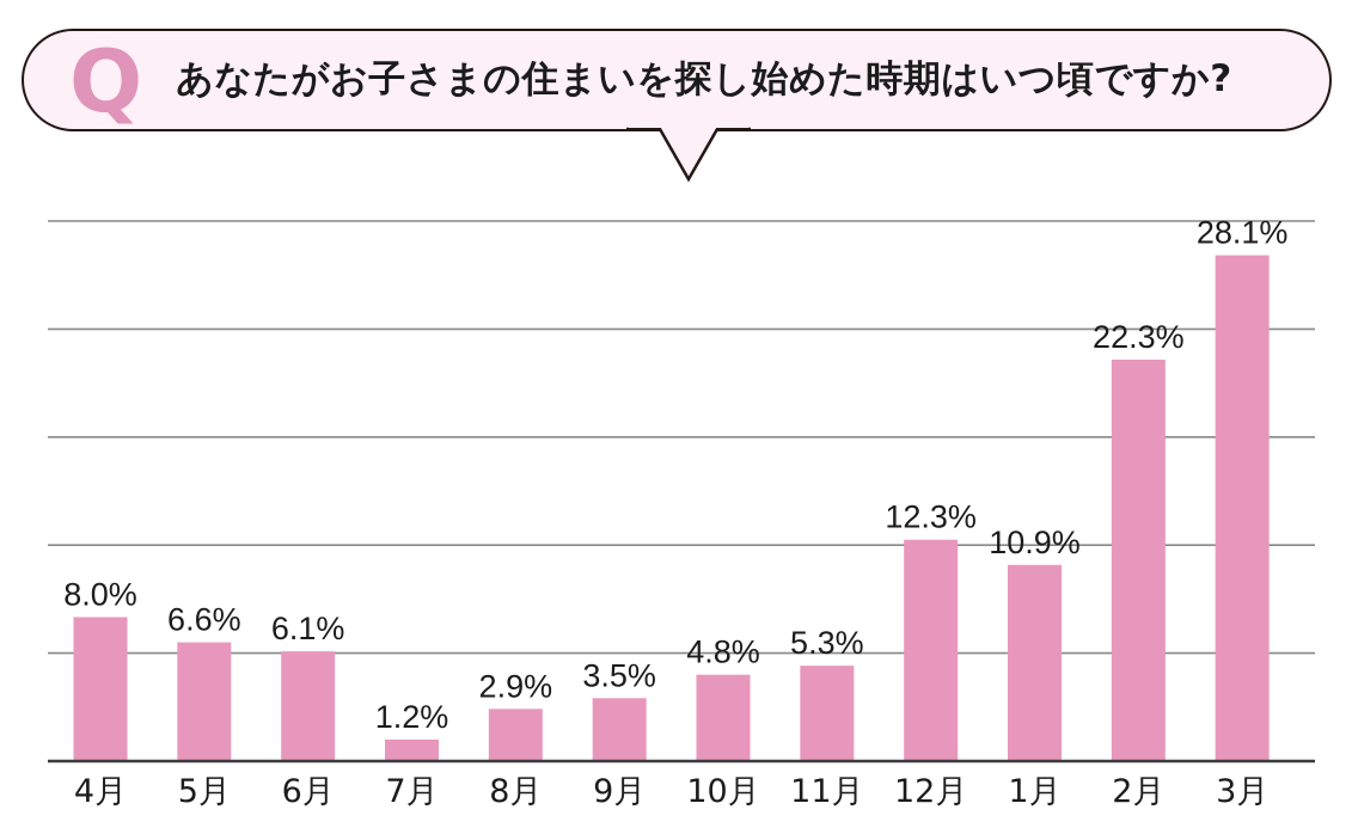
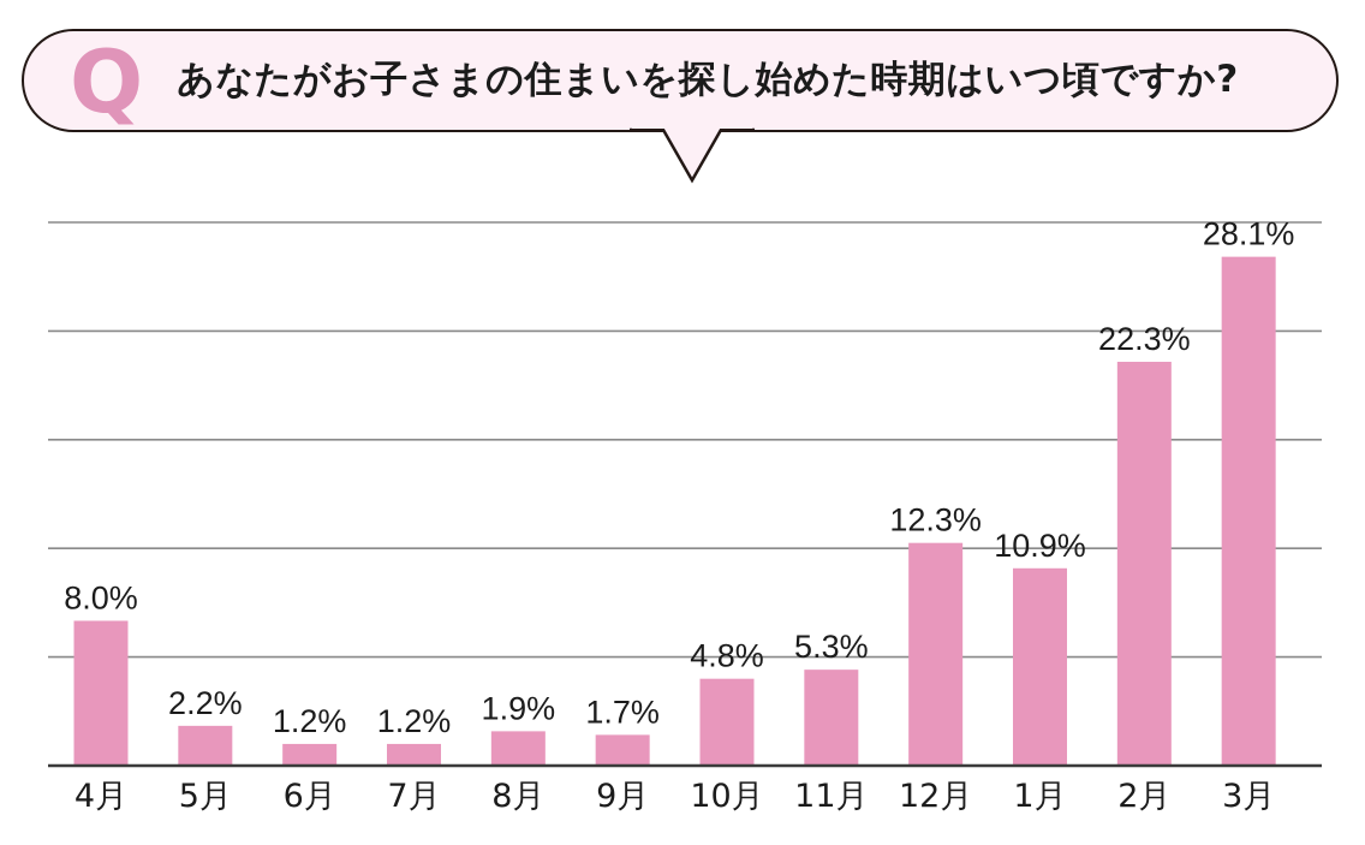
5月: 6.6% -> 2.2%
6月: 6.1% -> 1.2%
8月: 2.9% -> 1.9%
9月: 3.5% -> 1.7%
